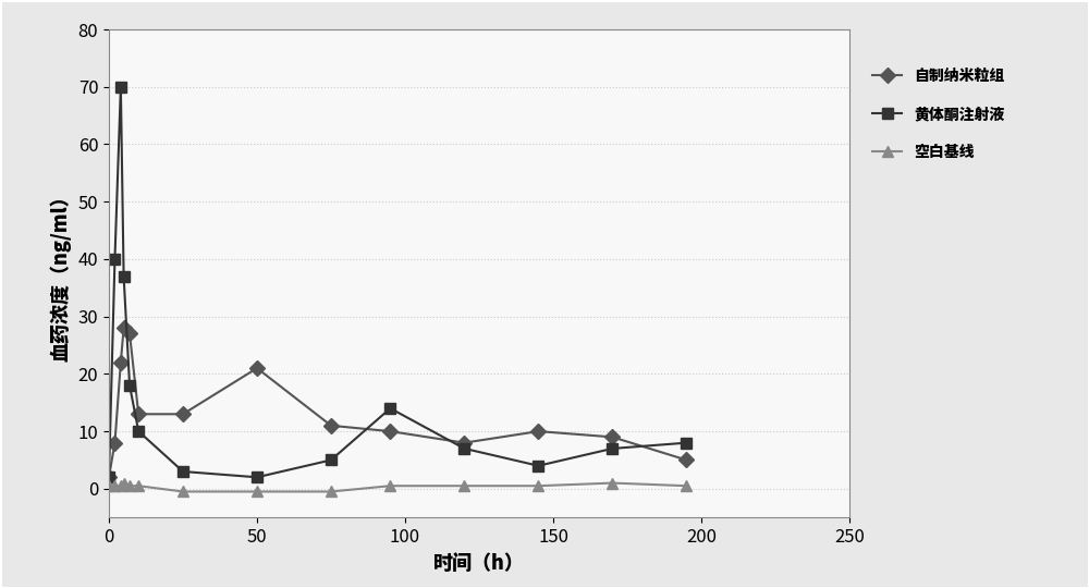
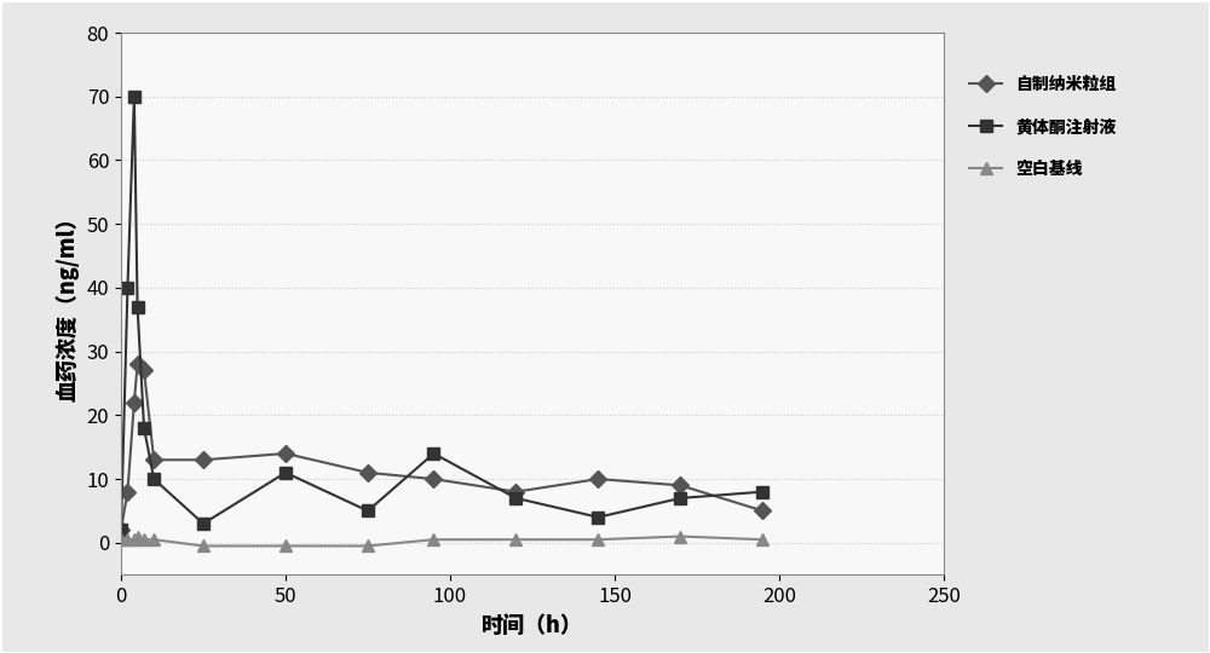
自制纳米粒组/50: 21 -> 14
黄体酮注射液/50: 2 -> 11
